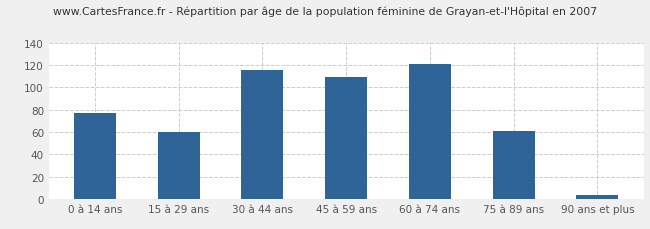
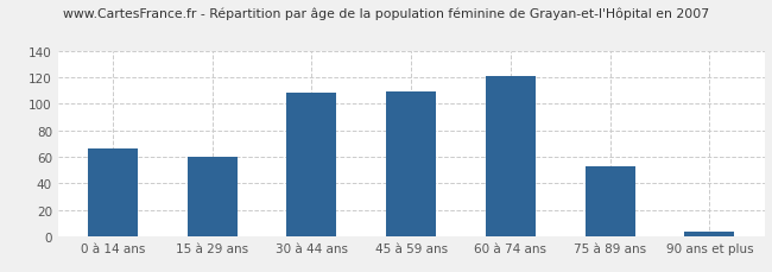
0 à 14 ans: 77 -> 66
30 à 44 ans: 116 -> 108
75 à 89 ans: 61 -> 53
